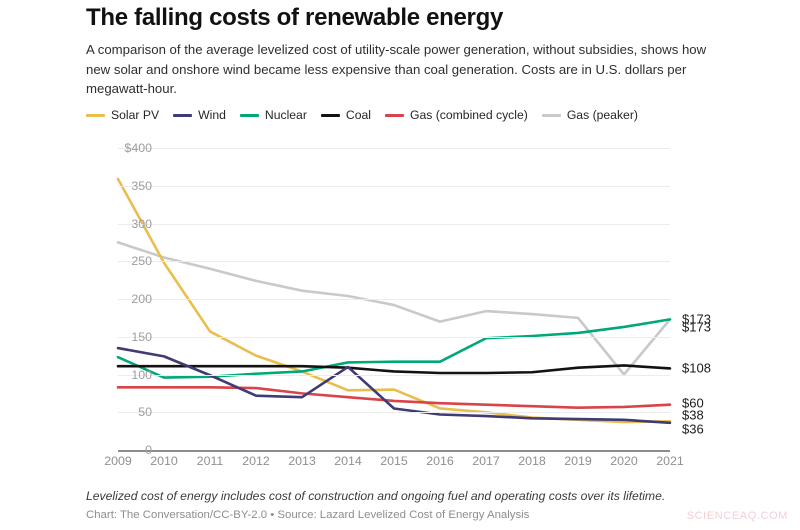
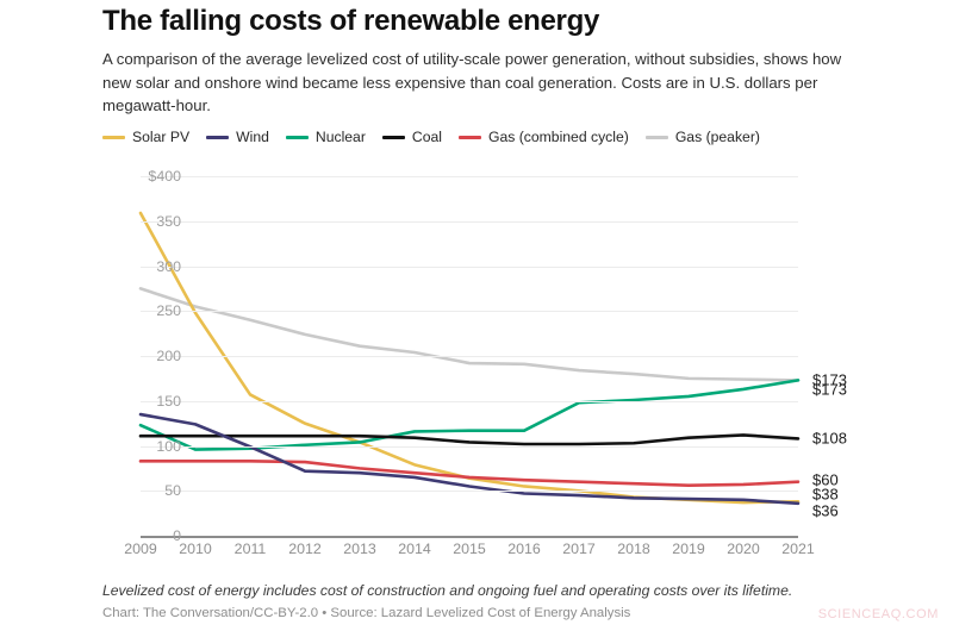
Wind/2014: $110 -> $60
Solar PV/2015: $80 -> $60
Gas (peaker)/2016: $170 -> $190
Gas (peaker)/2020: $100 -> $170
